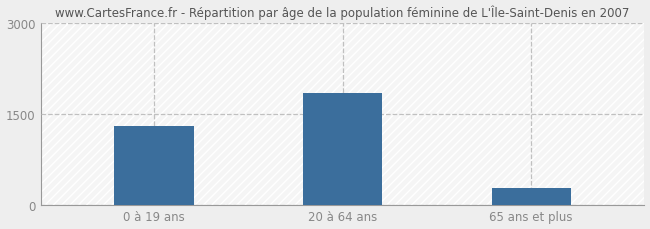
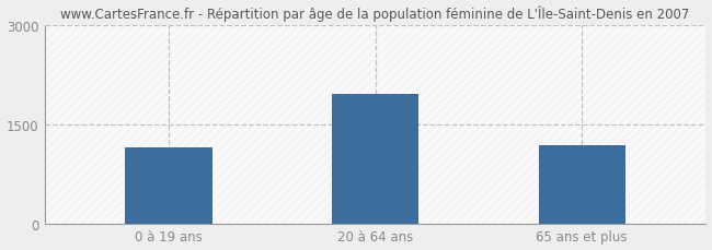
0 à 19 ans: 1300 -> 1160
20 à 64 ans: 1850 -> 1960
65 ans et plus: 280 -> 1180
